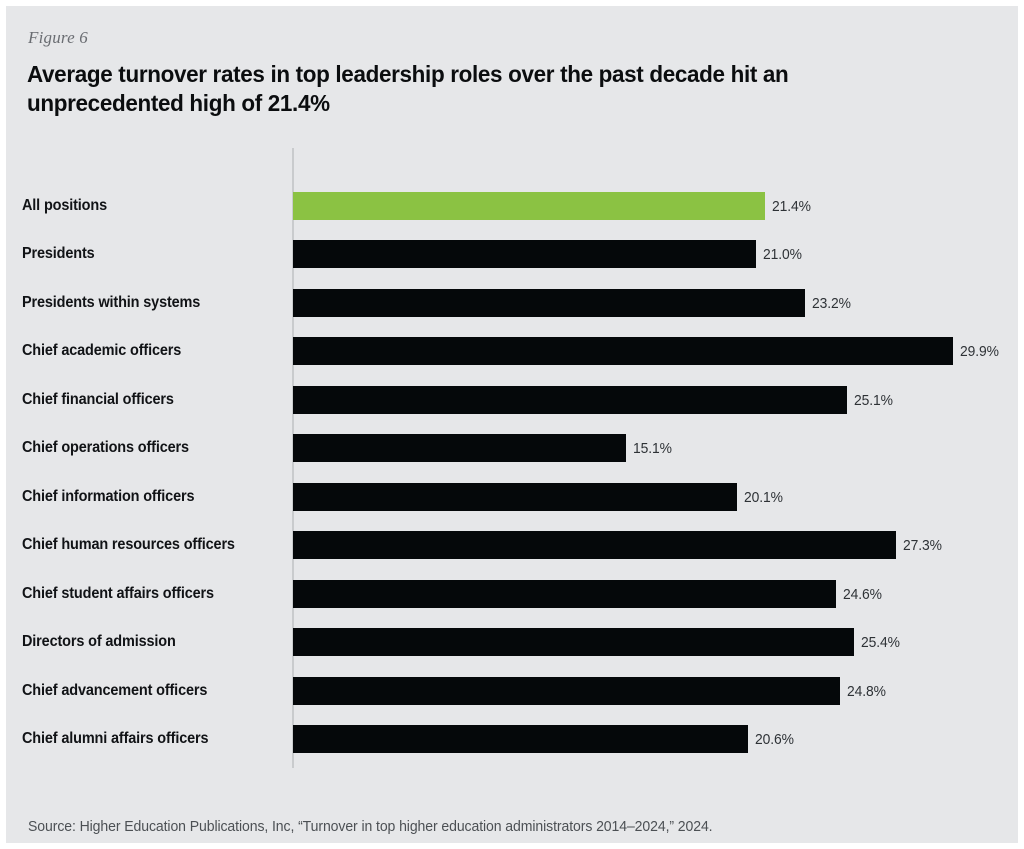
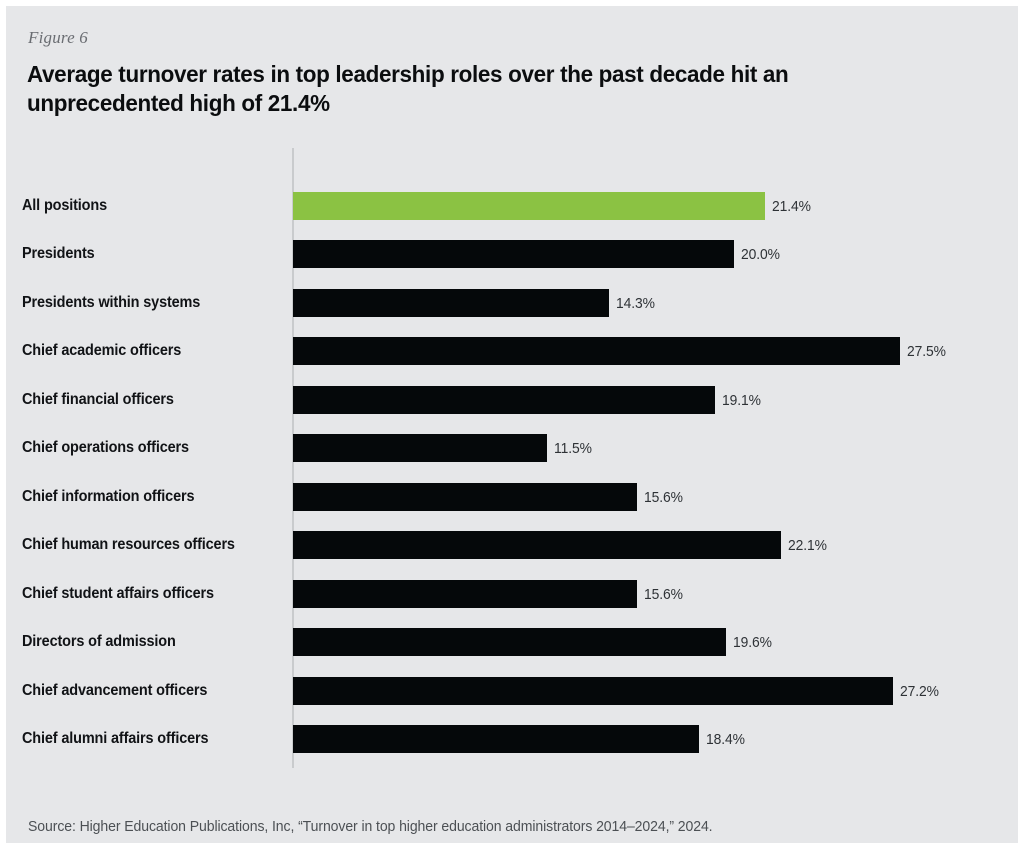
Presidents: 21.0% -> 20.0%
Presidents within systems: 23.2% -> 14.3%
Chief academic officers: 29.9% -> 27.5%
Chief financial officers: 25.1% -> 19.1%
Chief operations officers: 15.1% -> 11.5%
Chief information officers: 20.1% -> 15.6%
Chief human resources officers: 27.3% -> 22.1%
Chief student affairs officers: 24.6% -> 15.6%
Directors of admission: 25.4% -> 19.6%
Chief advancement officers: 24.8% -> 27.2%
Chief alumni affairs officers: 20.6% -> 18.4%
